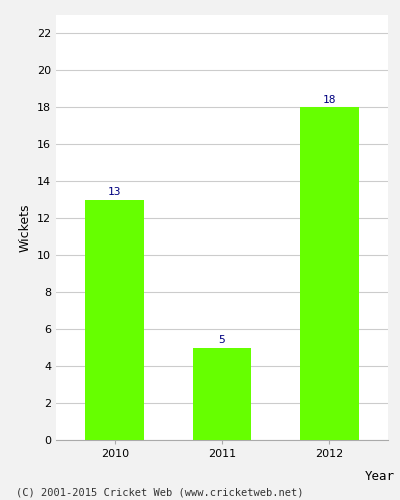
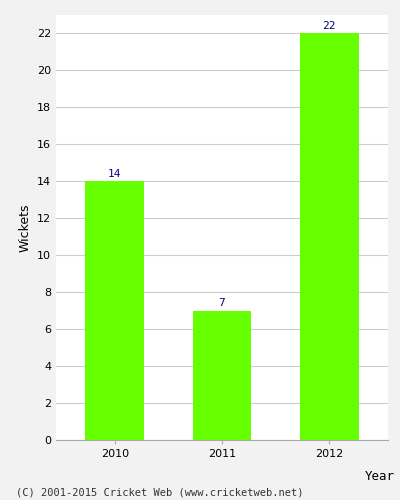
2010: 13 -> 14
2011: 5 -> 7
2012: 18 -> 22
